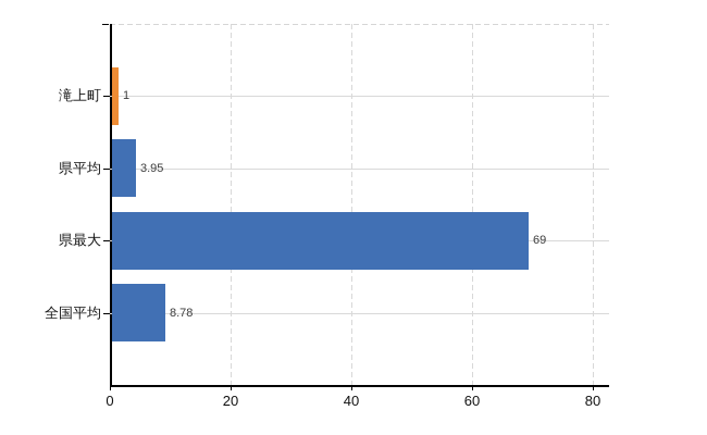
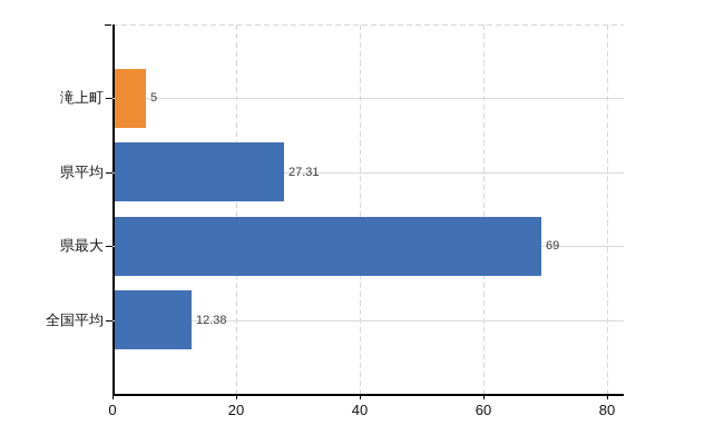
滝上町: 1 -> 5
県平均: 3.95 -> 27.31
全国平均: 8.78 -> 12.38
